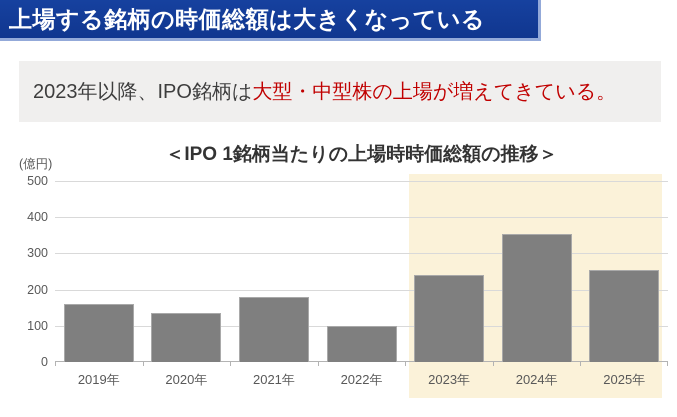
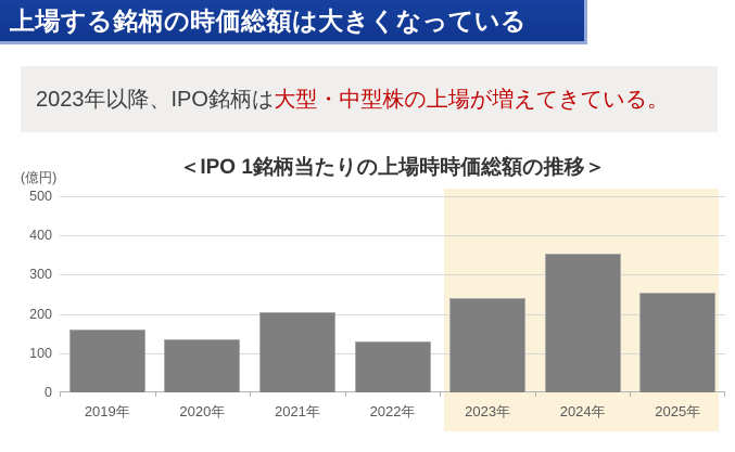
2021年: 180 -> 200
2022年: 100 -> 130
